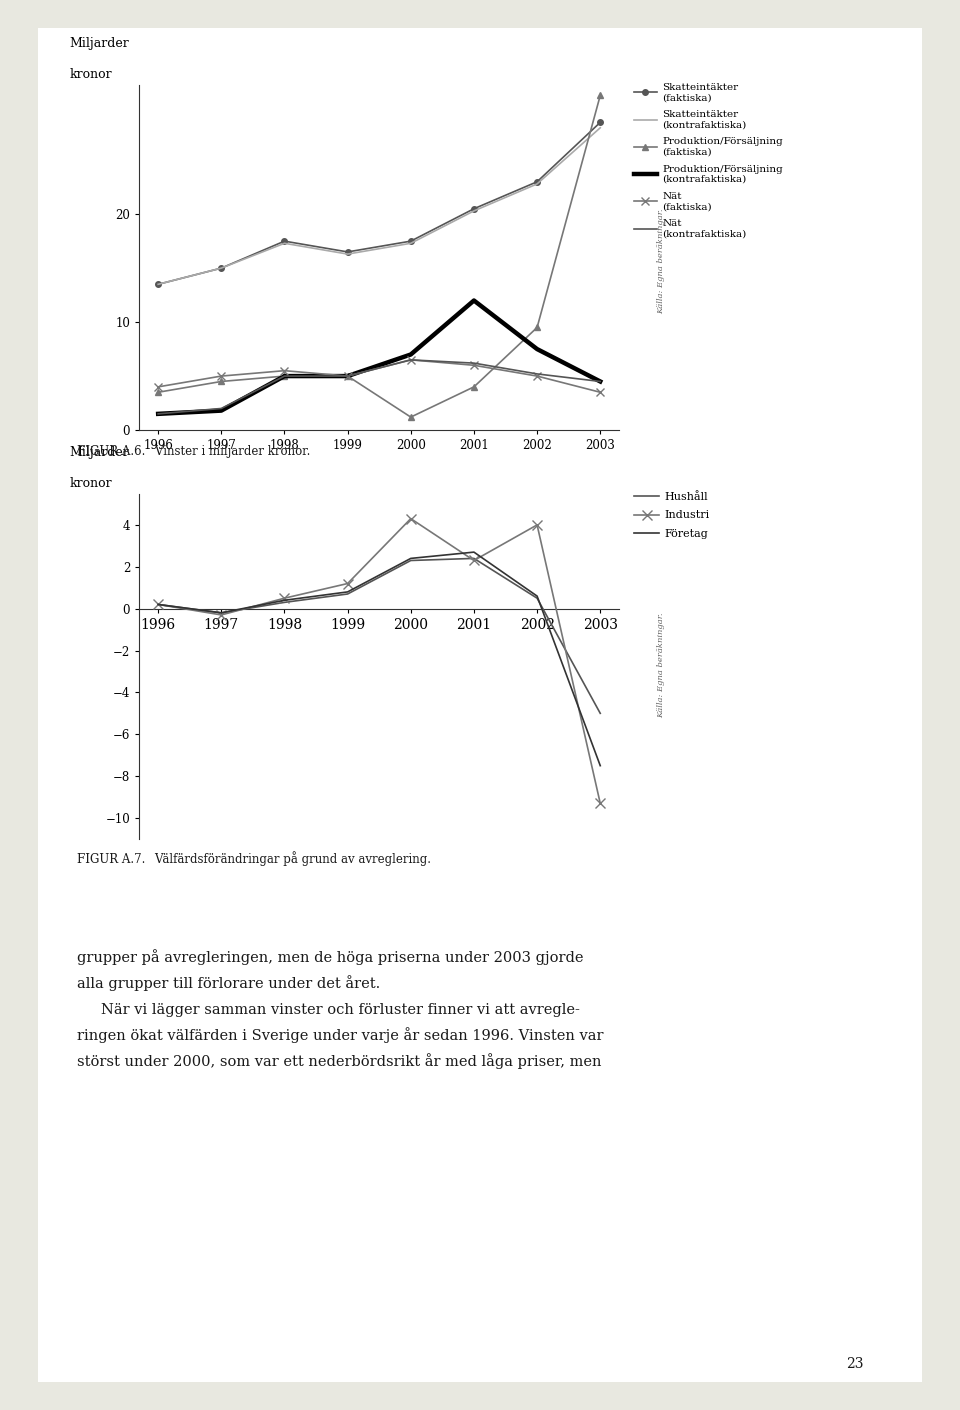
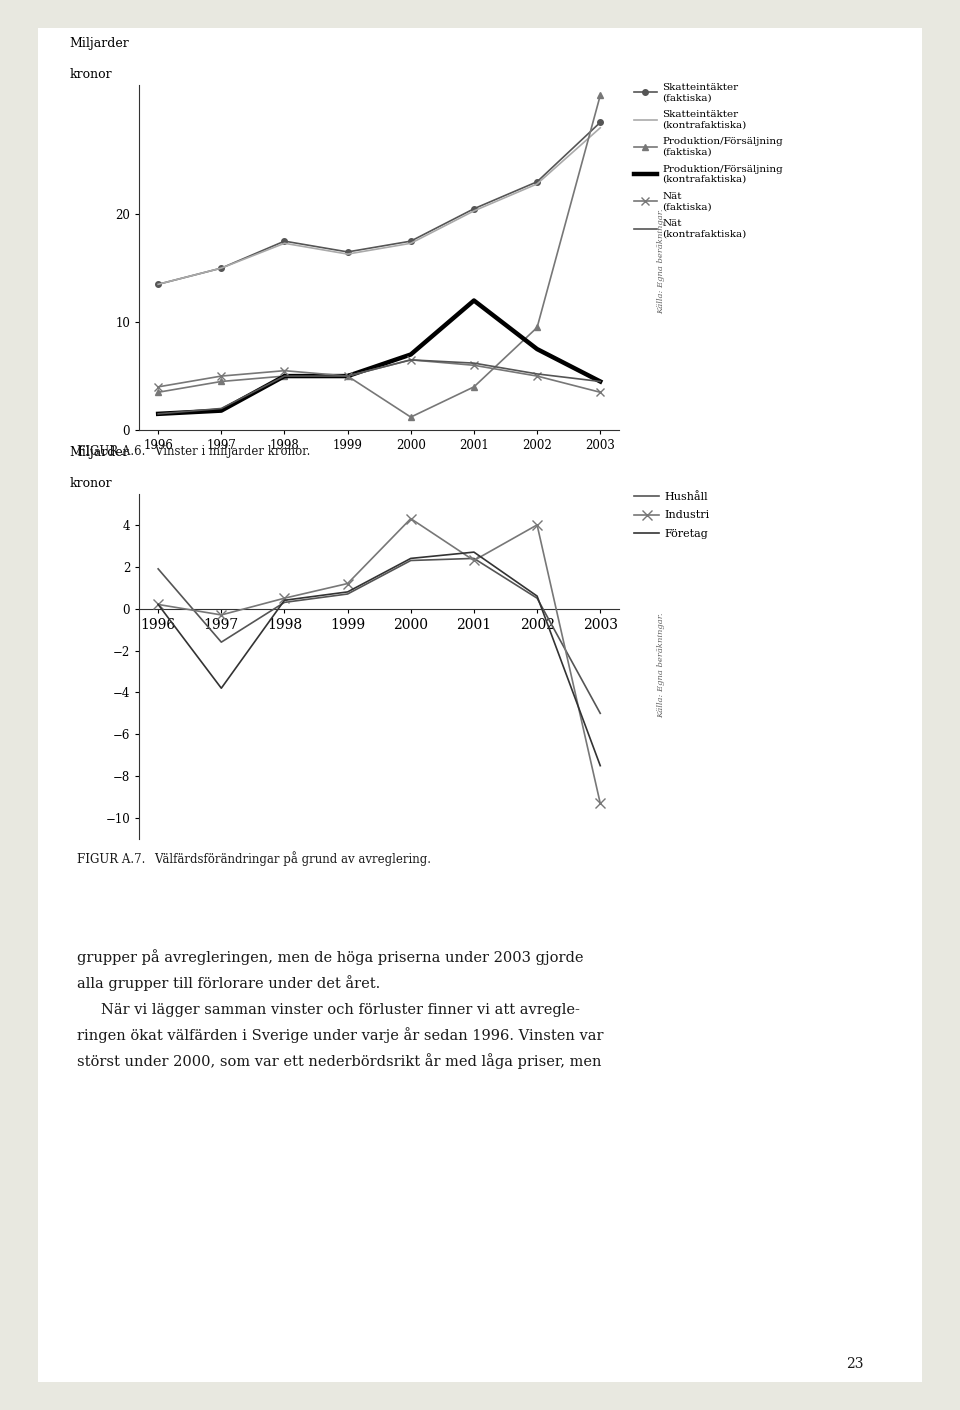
Hushåll/1996: 0.2 -> 1.9
Hushåll/1997: -0.2 -> -1.6
Företag/1997: -0.2 -> -3.8
